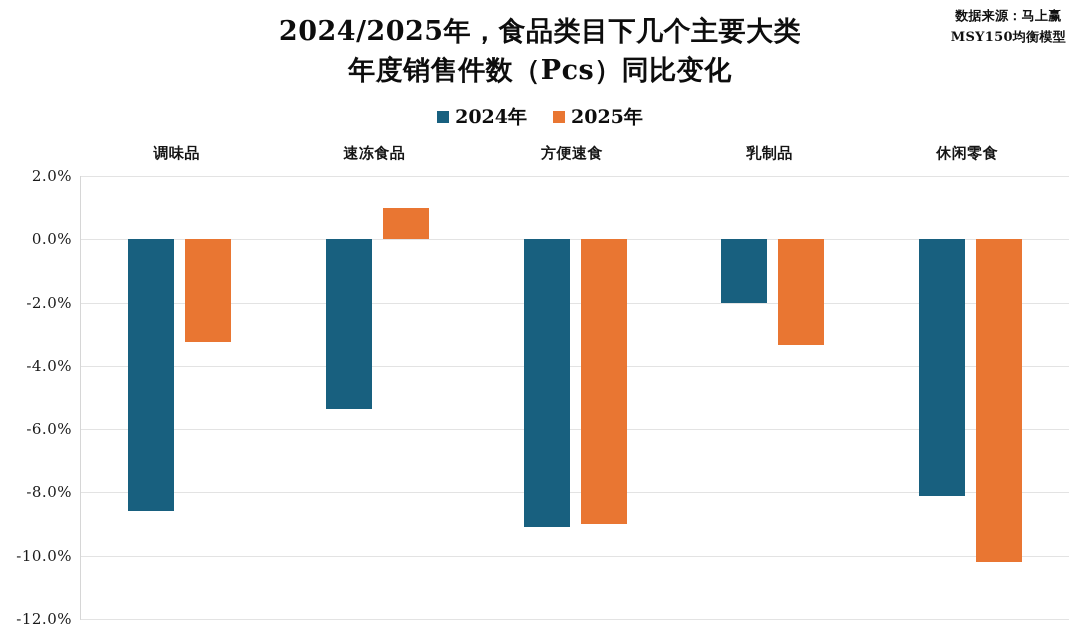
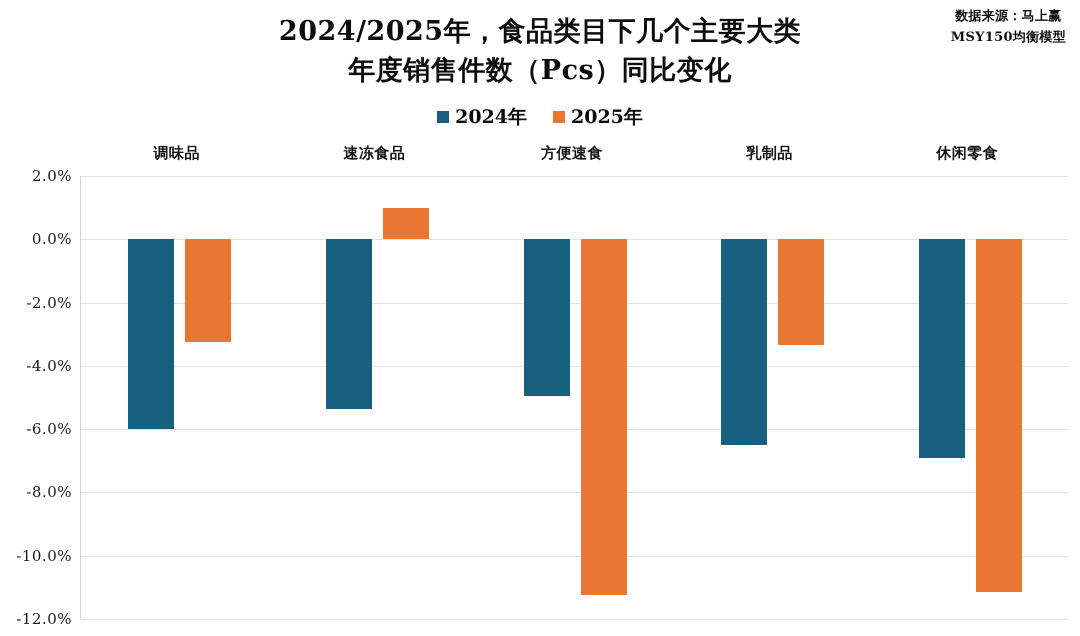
2024年/调味品: -8.6% -> -6.0%
2024年/方便速食: -9.1% -> -5.0%
2025年/方便速食: -9.0% -> -11.2%
2024年/乳制品: -2.0% -> -6.5%
2024年/休闲零食: -8.1% -> -6.9%
2025年/休闲零食: -10.2% -> -11.2%
